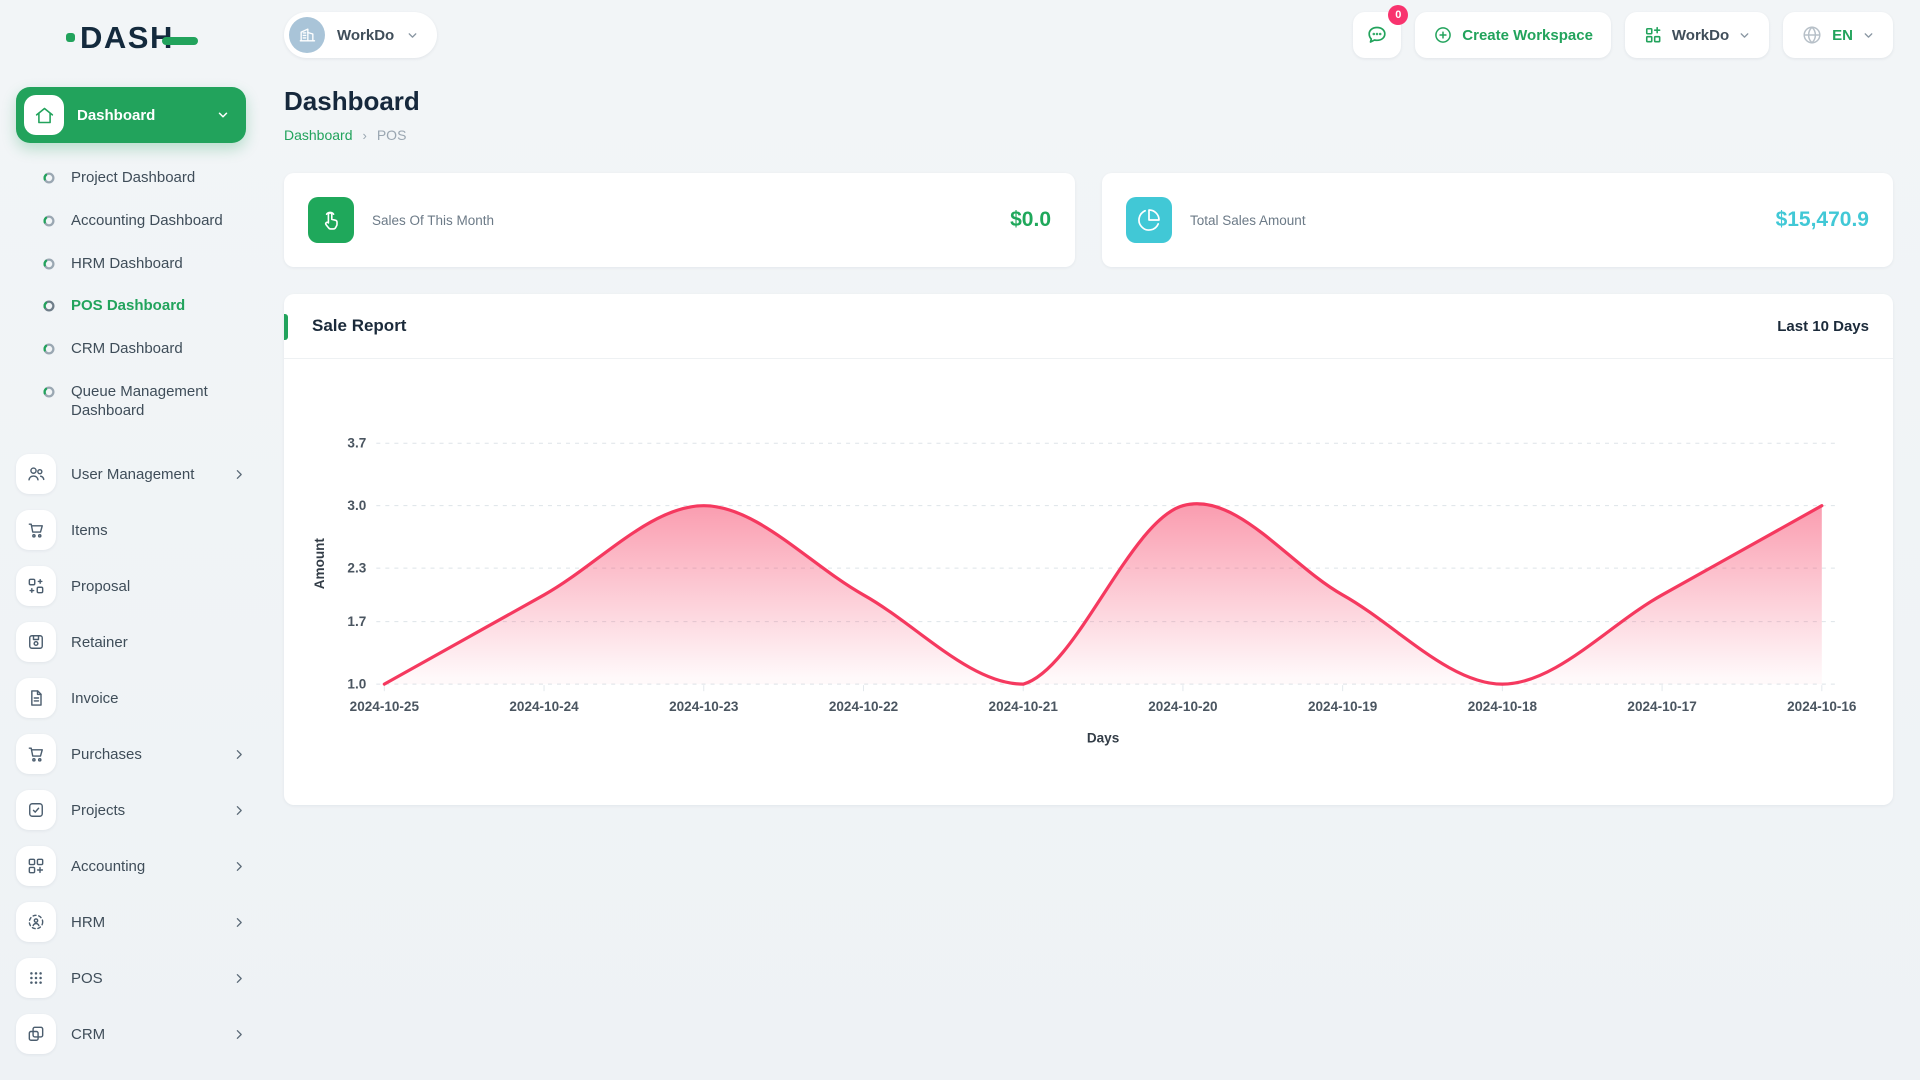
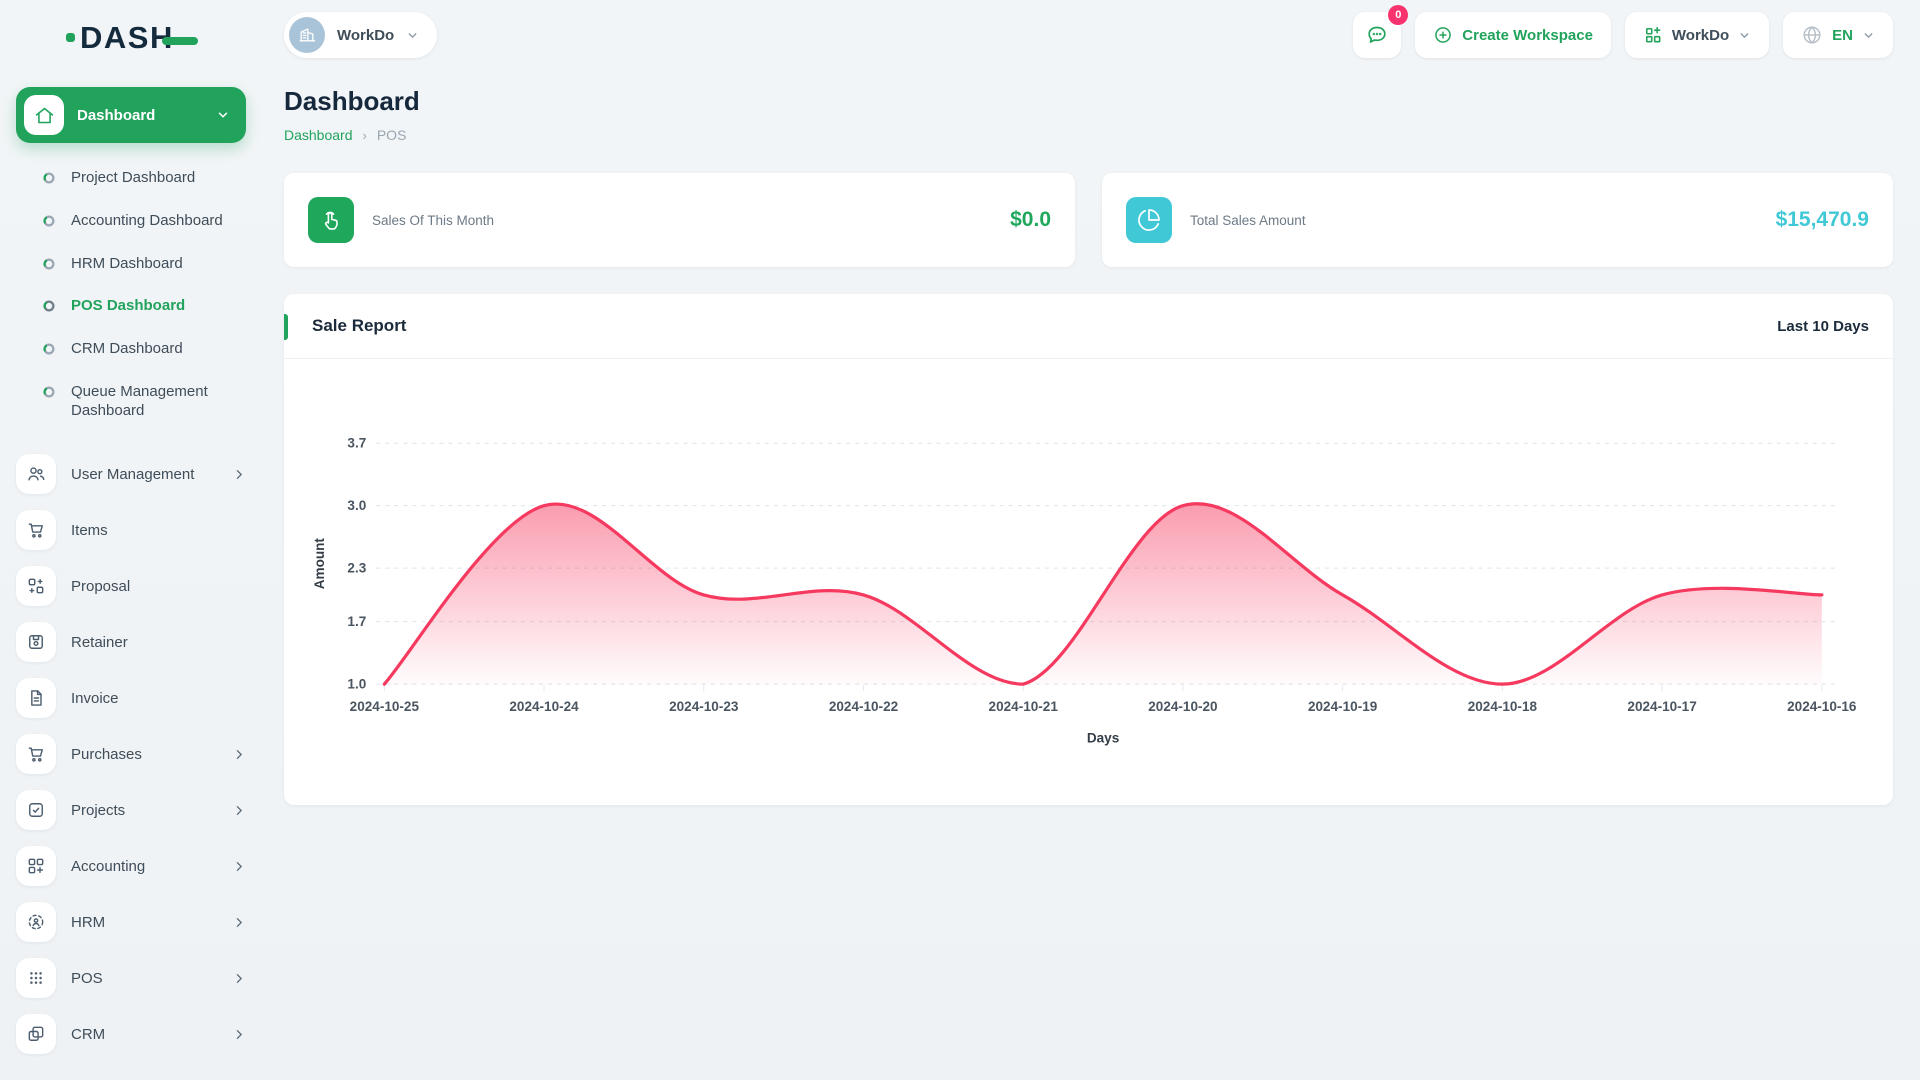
2024-10-24: 2 -> 3
2024-10-23: 3 -> 2
2024-10-16: 3 -> 2
